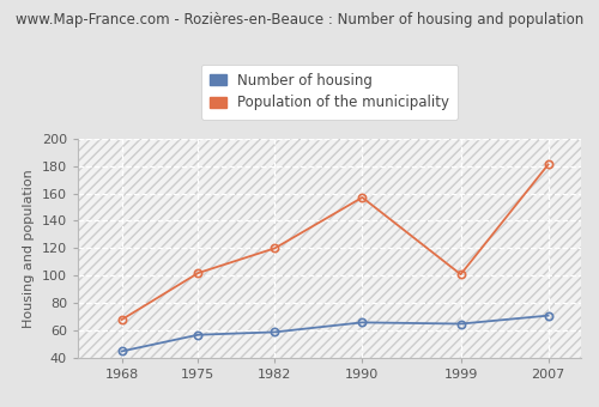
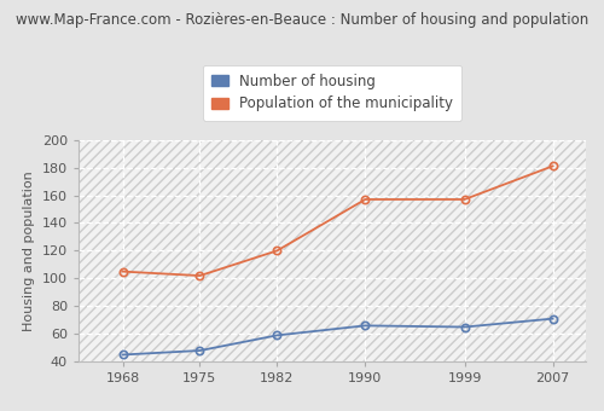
Population of the municipality/1968: 68 -> 105
Number of housing/1975: 57 -> 48
Population of the municipality/1999: 101 -> 157
